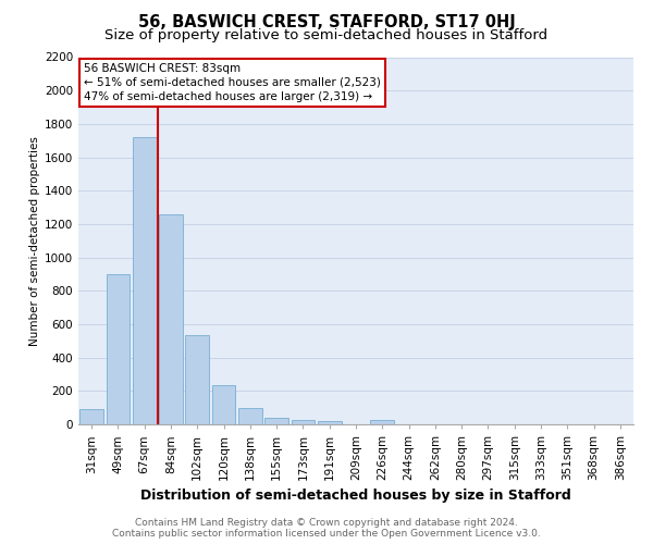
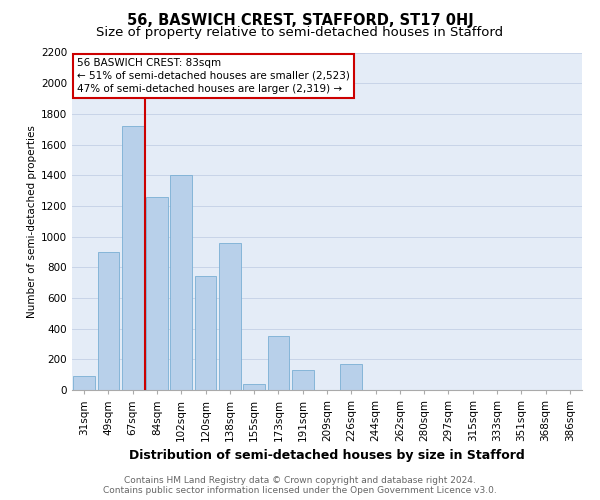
102sqm: 540 -> 1400
120sqm: 240 -> 740
138sqm: 100 -> 960
173sqm: 20 -> 350
191sqm: 20 -> 130
226sqm: 20 -> 170
